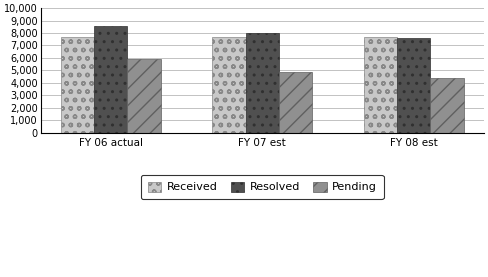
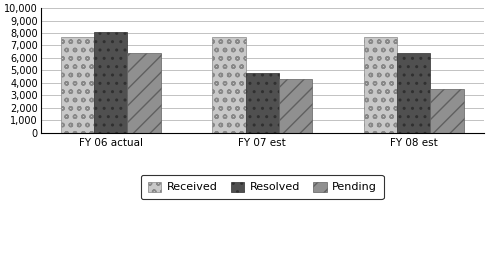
Resolved/FY 06 actual: 8,600 -> 8,100
Pending/FY 06 actual: 5,900 -> 6,400
Resolved/FY 07 est: 8,000 -> 4,800
Pending/FY 07 est: 4,900 -> 4,300
Resolved/FY 08 est: 7,600 -> 6,400
Pending/FY 08 est: 4,400 -> 3,500
